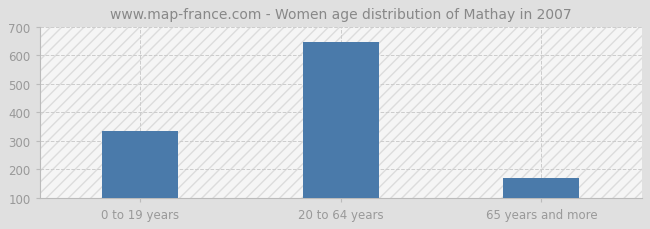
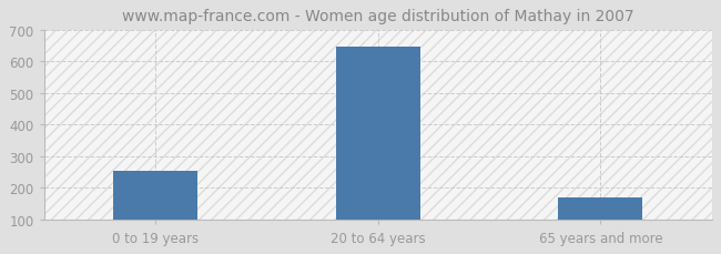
0 to 19 years: 335 -> 255
